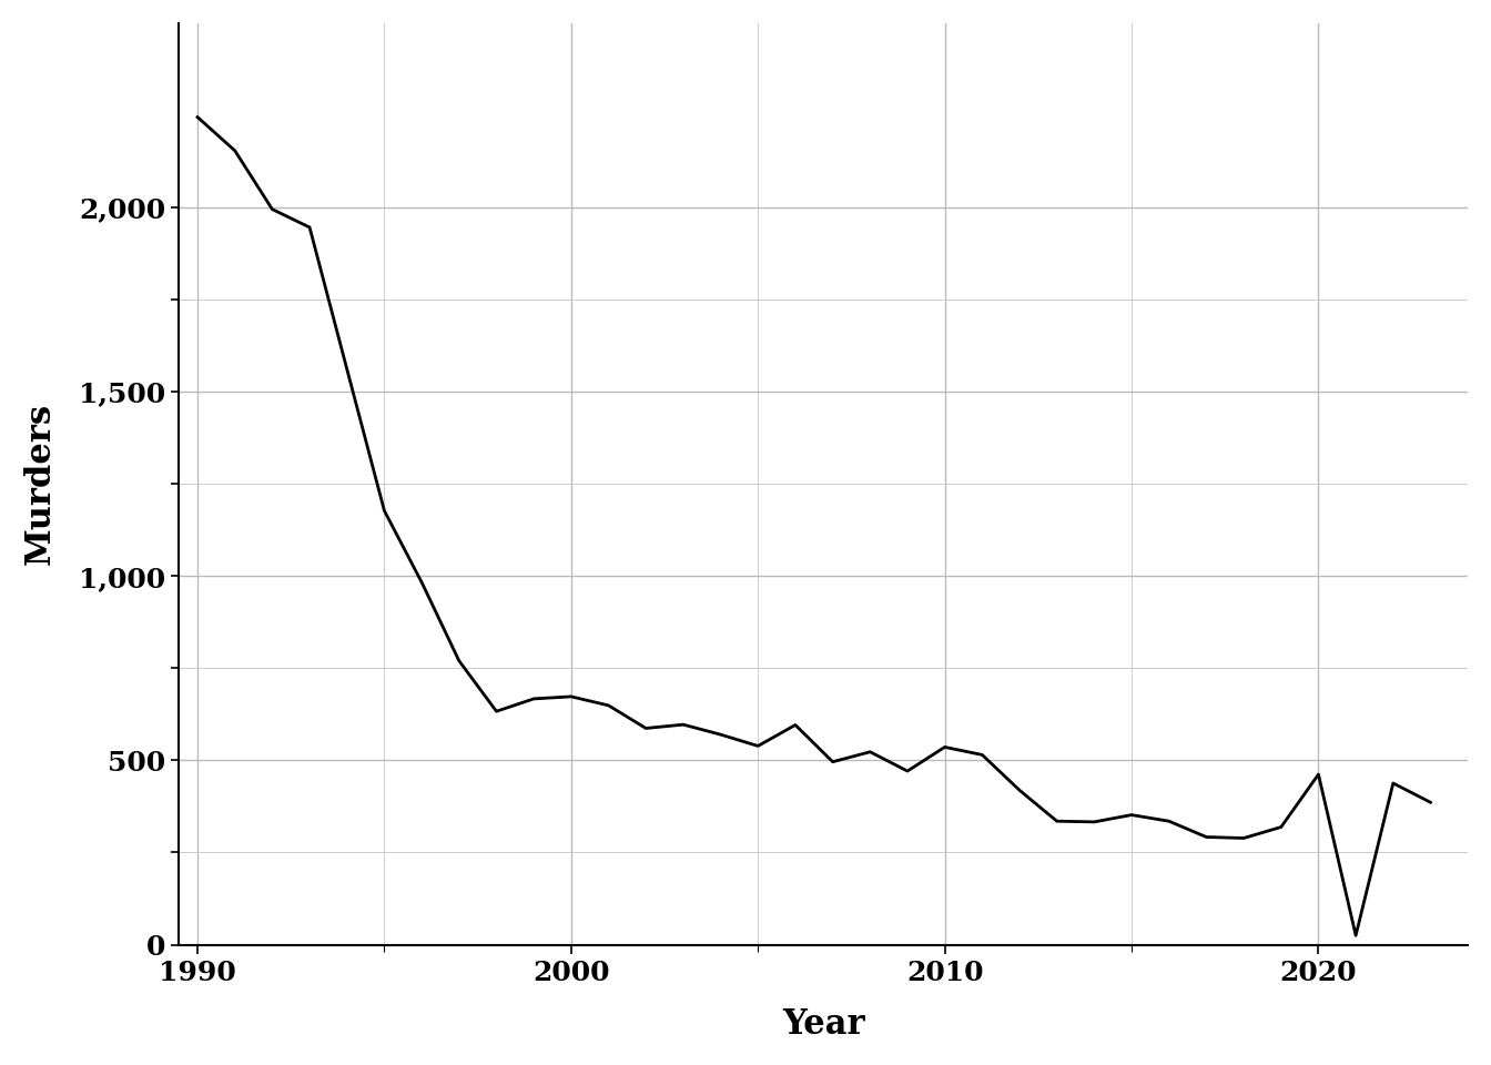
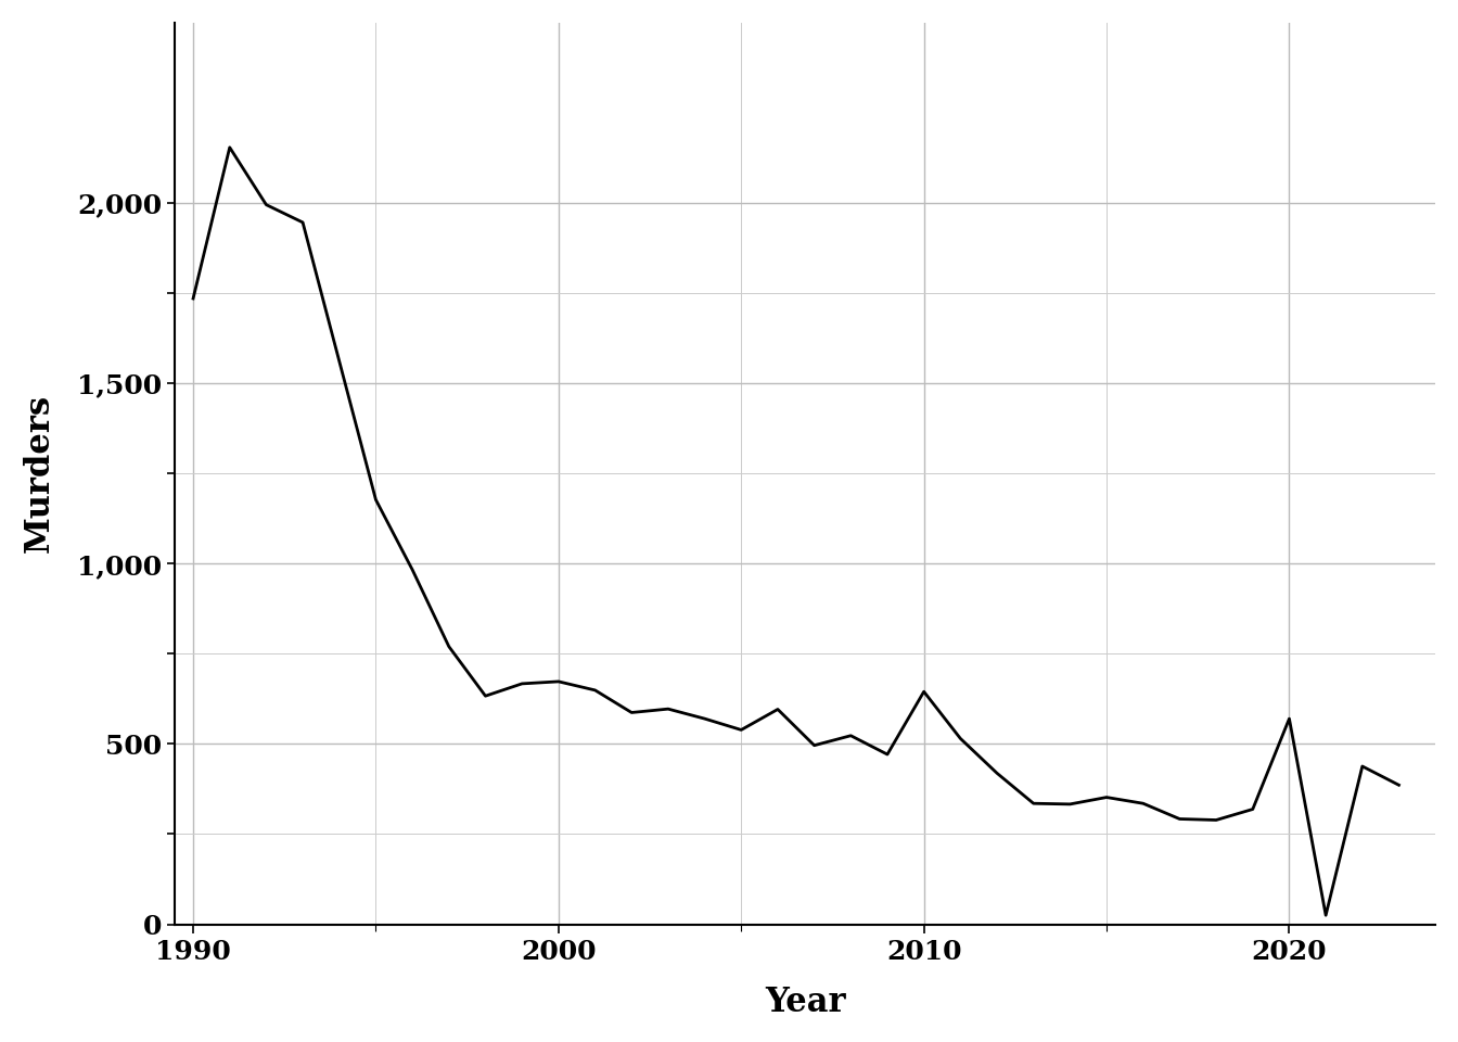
1990: 2,245 -> 1,735
2010: 536 -> 645
2020: 462 -> 570
